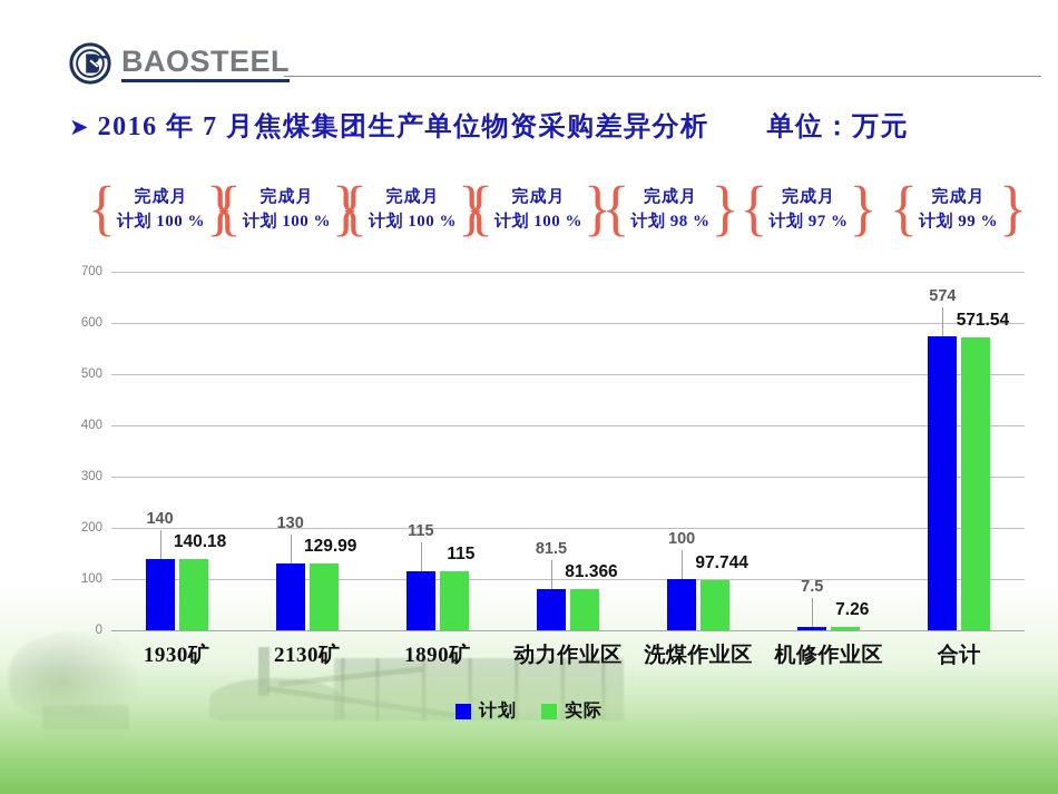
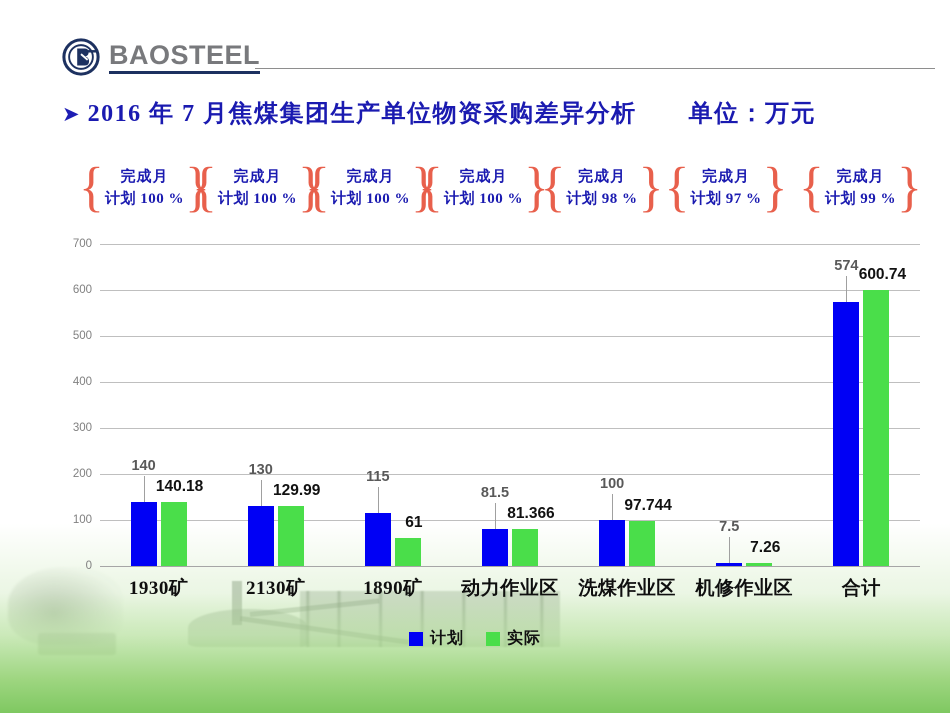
实际/1890矿: 115 -> 61
实际/合计: 571.54 -> 600.74
